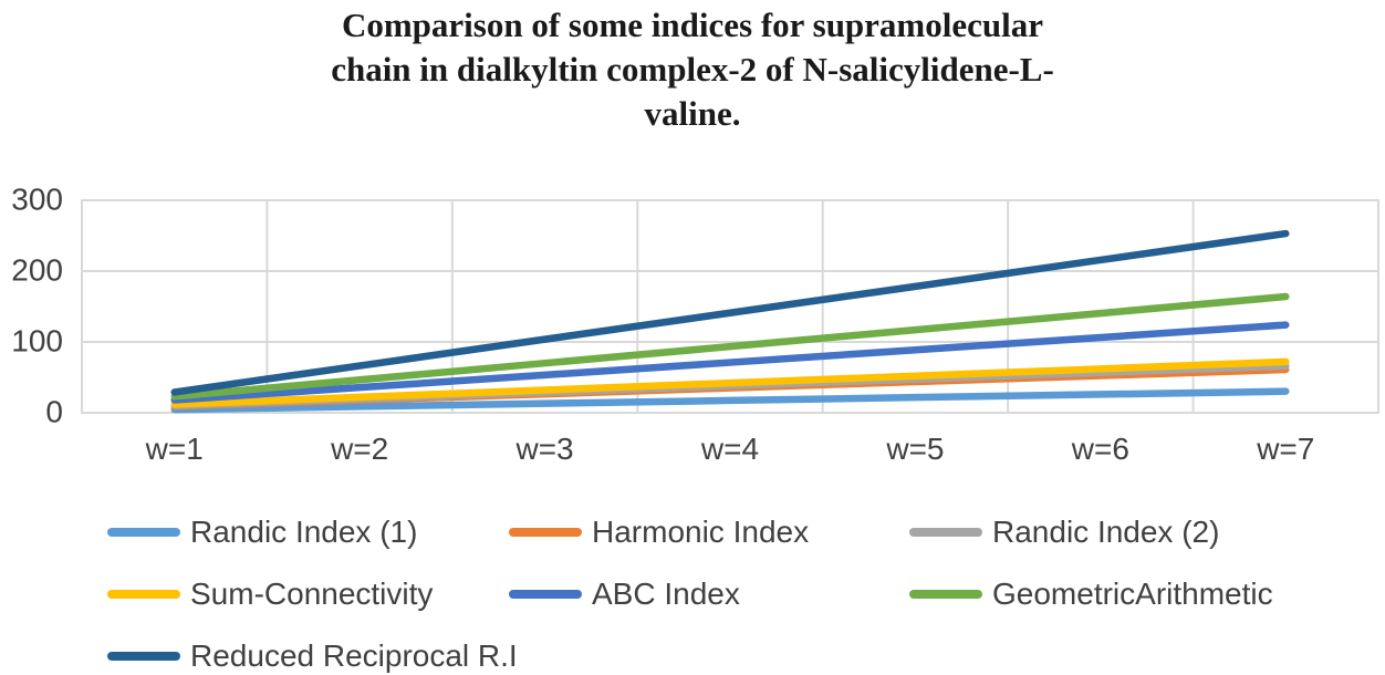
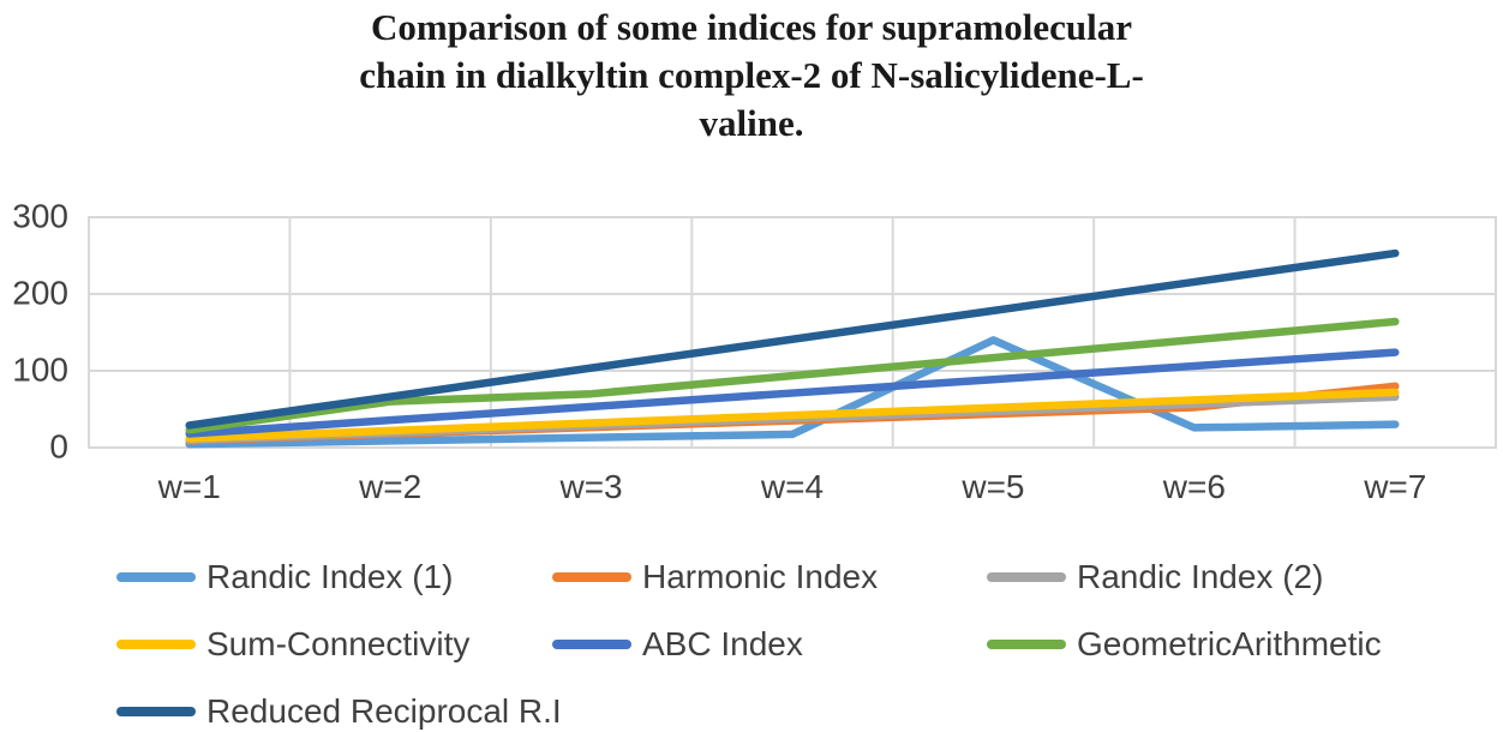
GeometricArithmetic/w=2: 50 -> 60
Randic Index (1)/w=5: 20 -> 140
Harmonic Index/w=7: 60 -> 80
